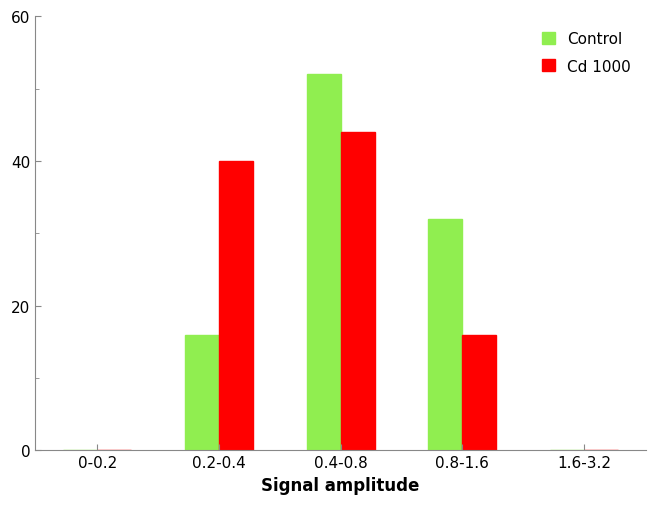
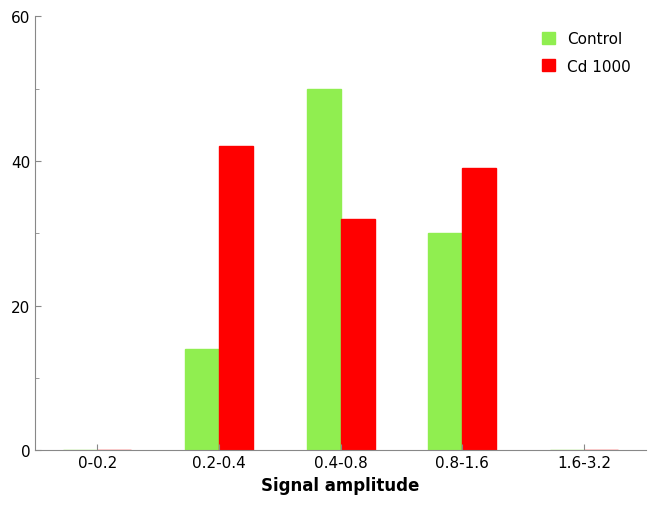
Control/0.2-0.4: 16 -> 14
Cd 1000/0.2-0.4: 40 -> 42
Control/0.4-0.8: 52 -> 50
Cd 1000/0.4-0.8: 44 -> 32
Control/0.8-1.6: 32 -> 30
Cd 1000/0.8-1.6: 16 -> 39
